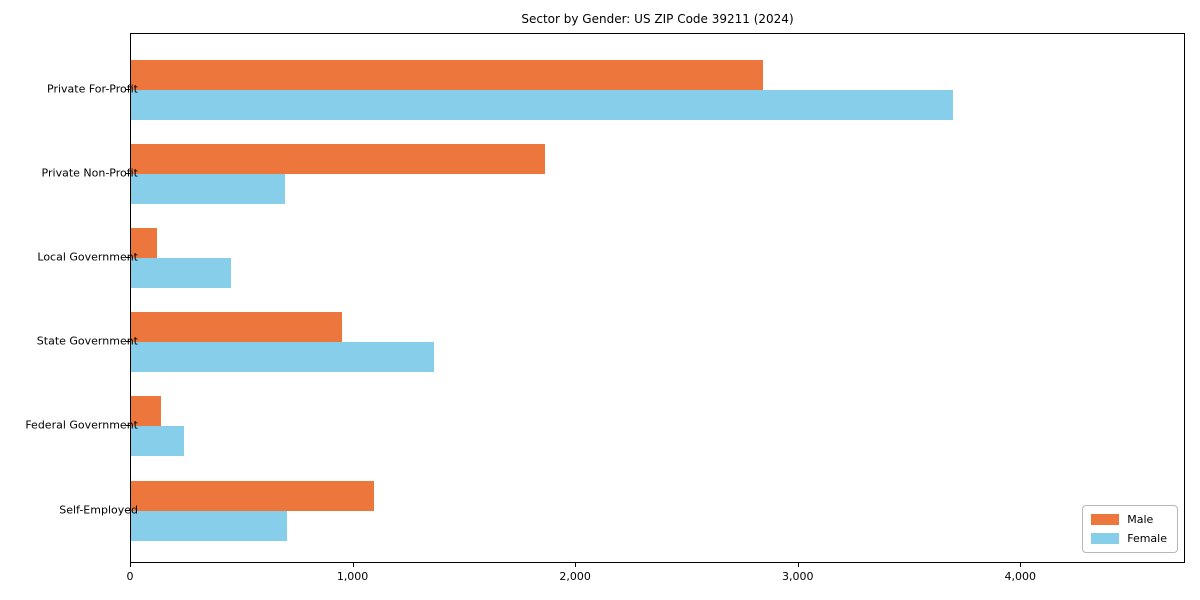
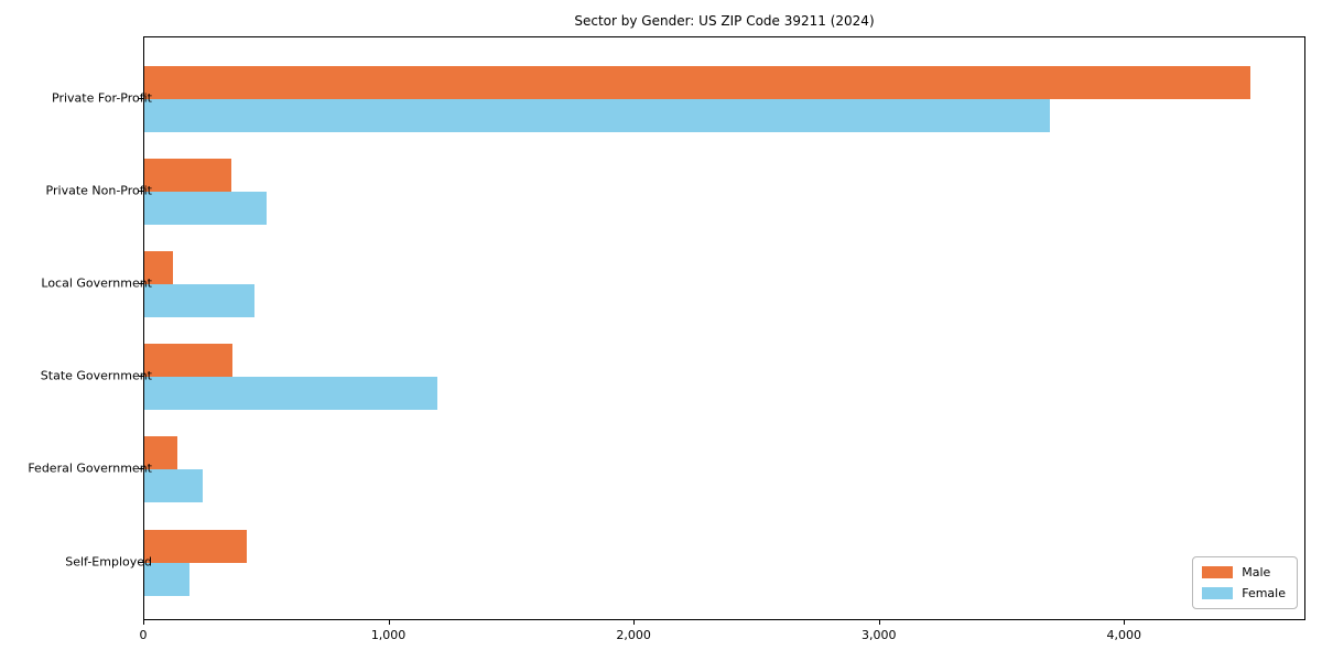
Male/Private For-Profit: 2840 -> 4510
Male/Private Non-Profit: 1860 -> 360
Female/Private Non-Profit: 690 -> 500
Male/State Government: 950 -> 360
Female/State Government: 1360 -> 1200
Male/Self-Employed: 1090 -> 420
Female/Self-Employed: 700 -> 180
